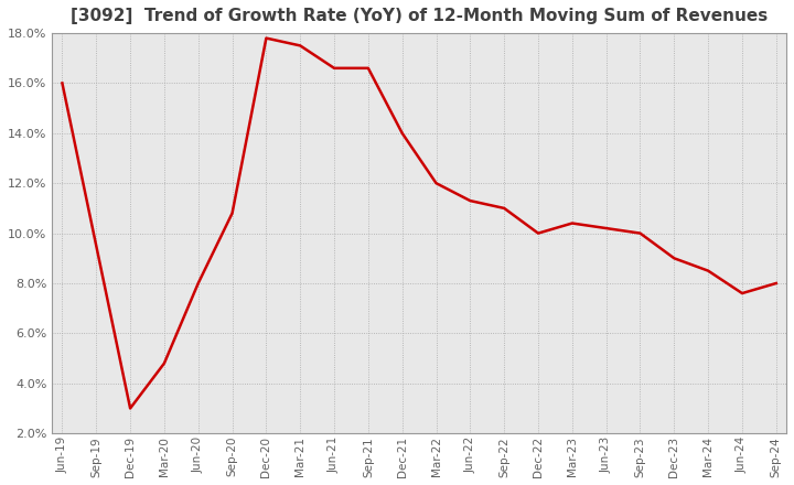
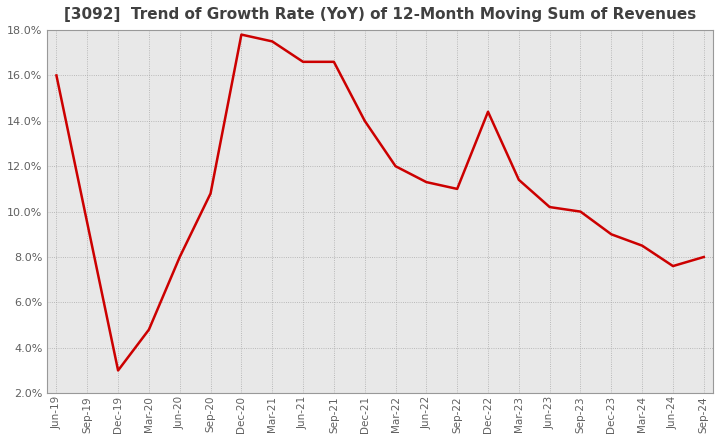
Dec-22: 10.0% -> 14.4%
Mar-23: 10.4% -> 11.4%
